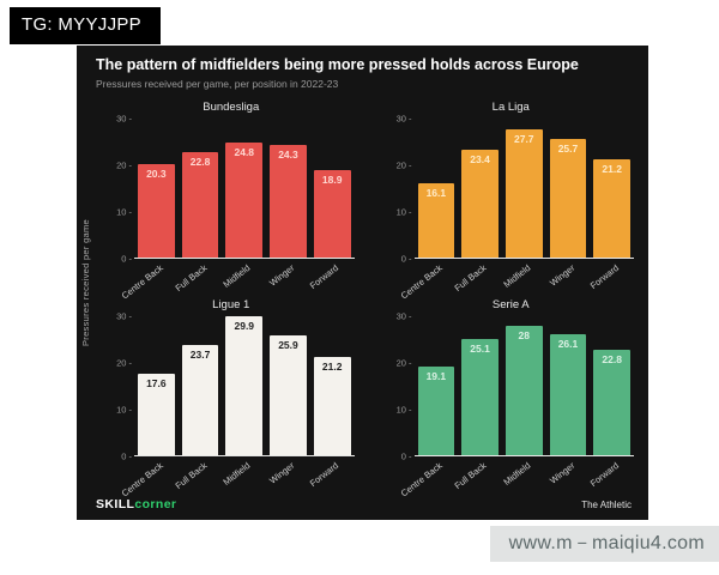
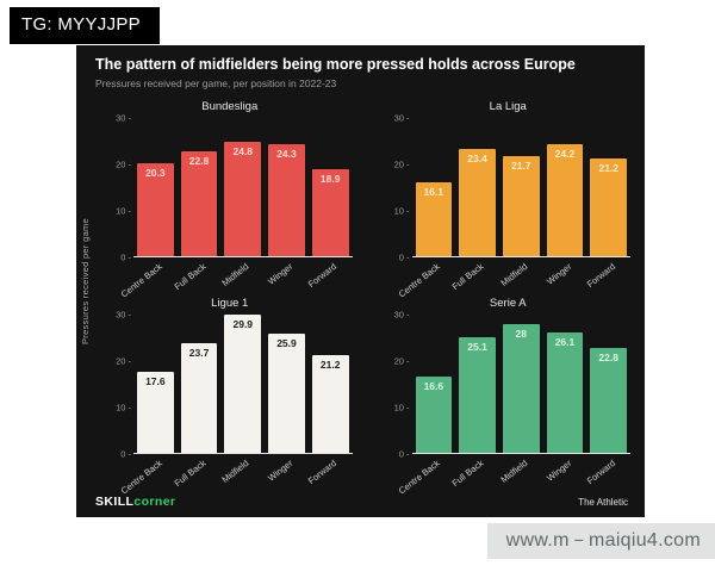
La Liga/Midfield: 27.7 -> 21.7
La Liga/Winger: 25.7 -> 24.2
Serie A/Centre Back: 19.1 -> 16.6
